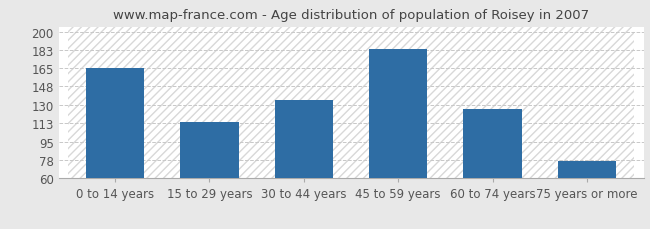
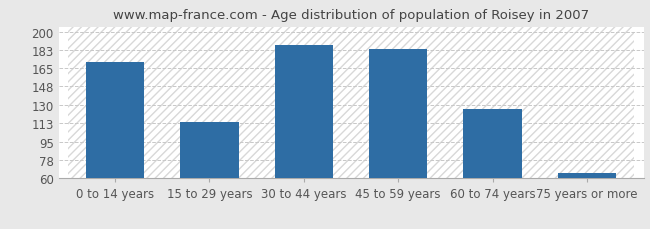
0 to 14 years: 165 -> 171
30 to 44 years: 135 -> 187
75 years or more: 77 -> 65
